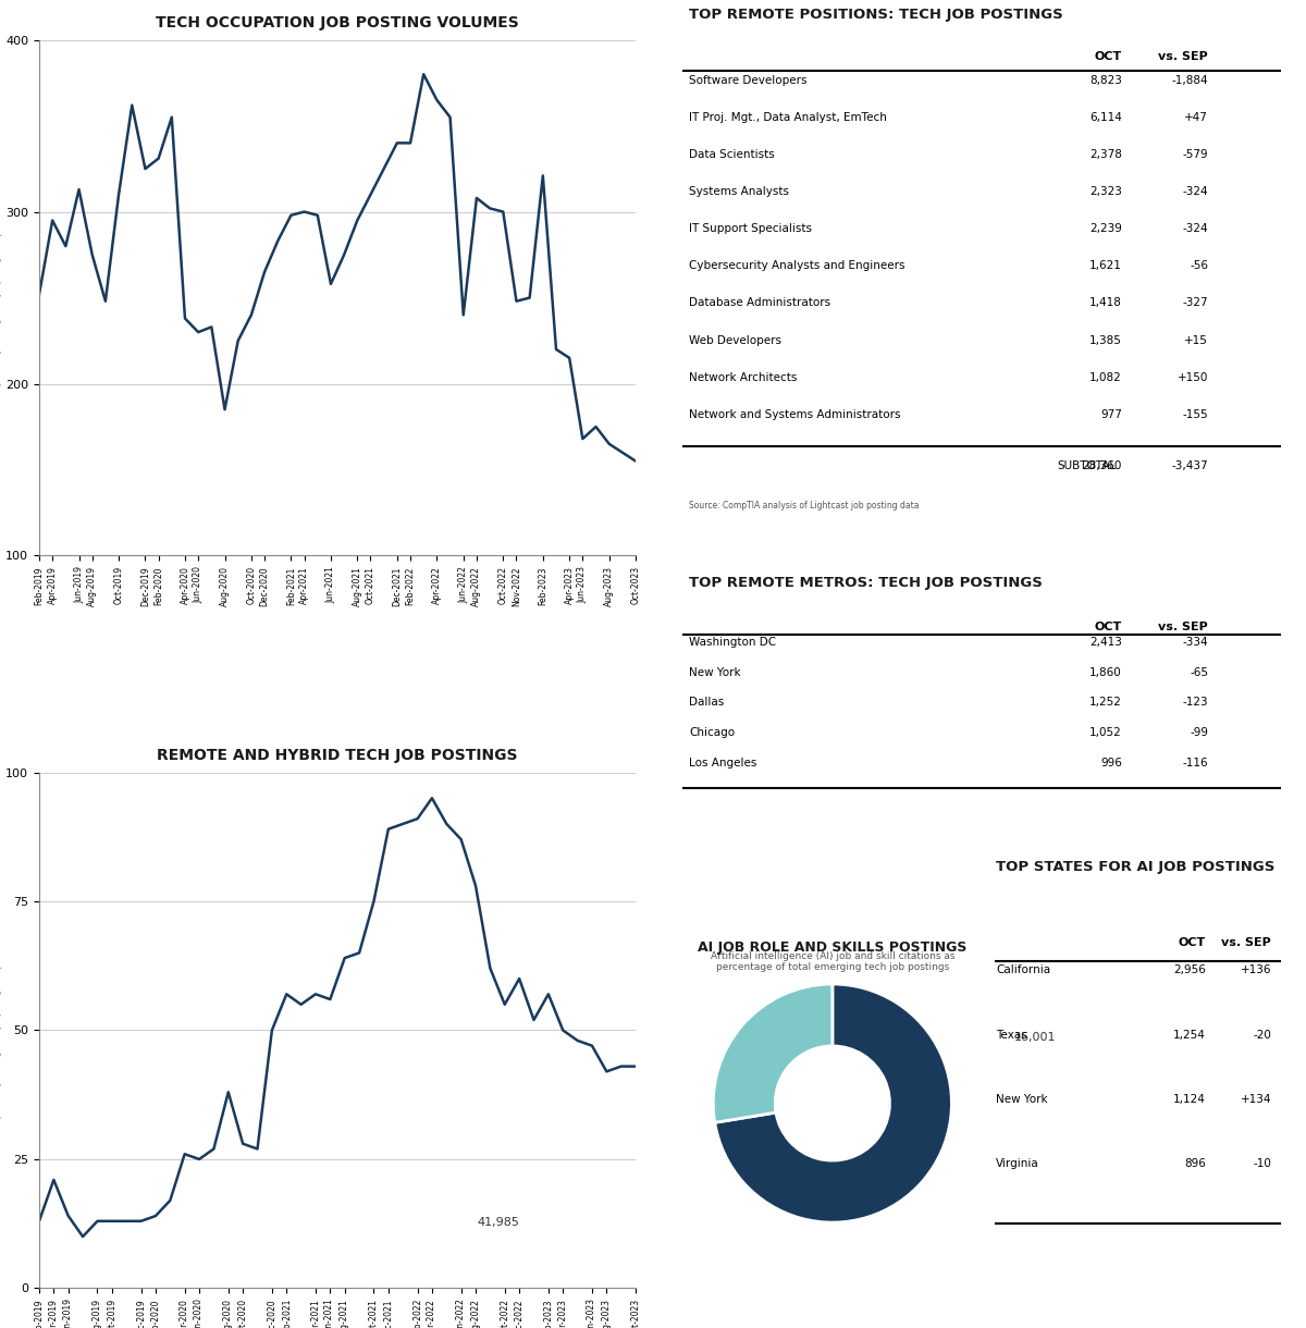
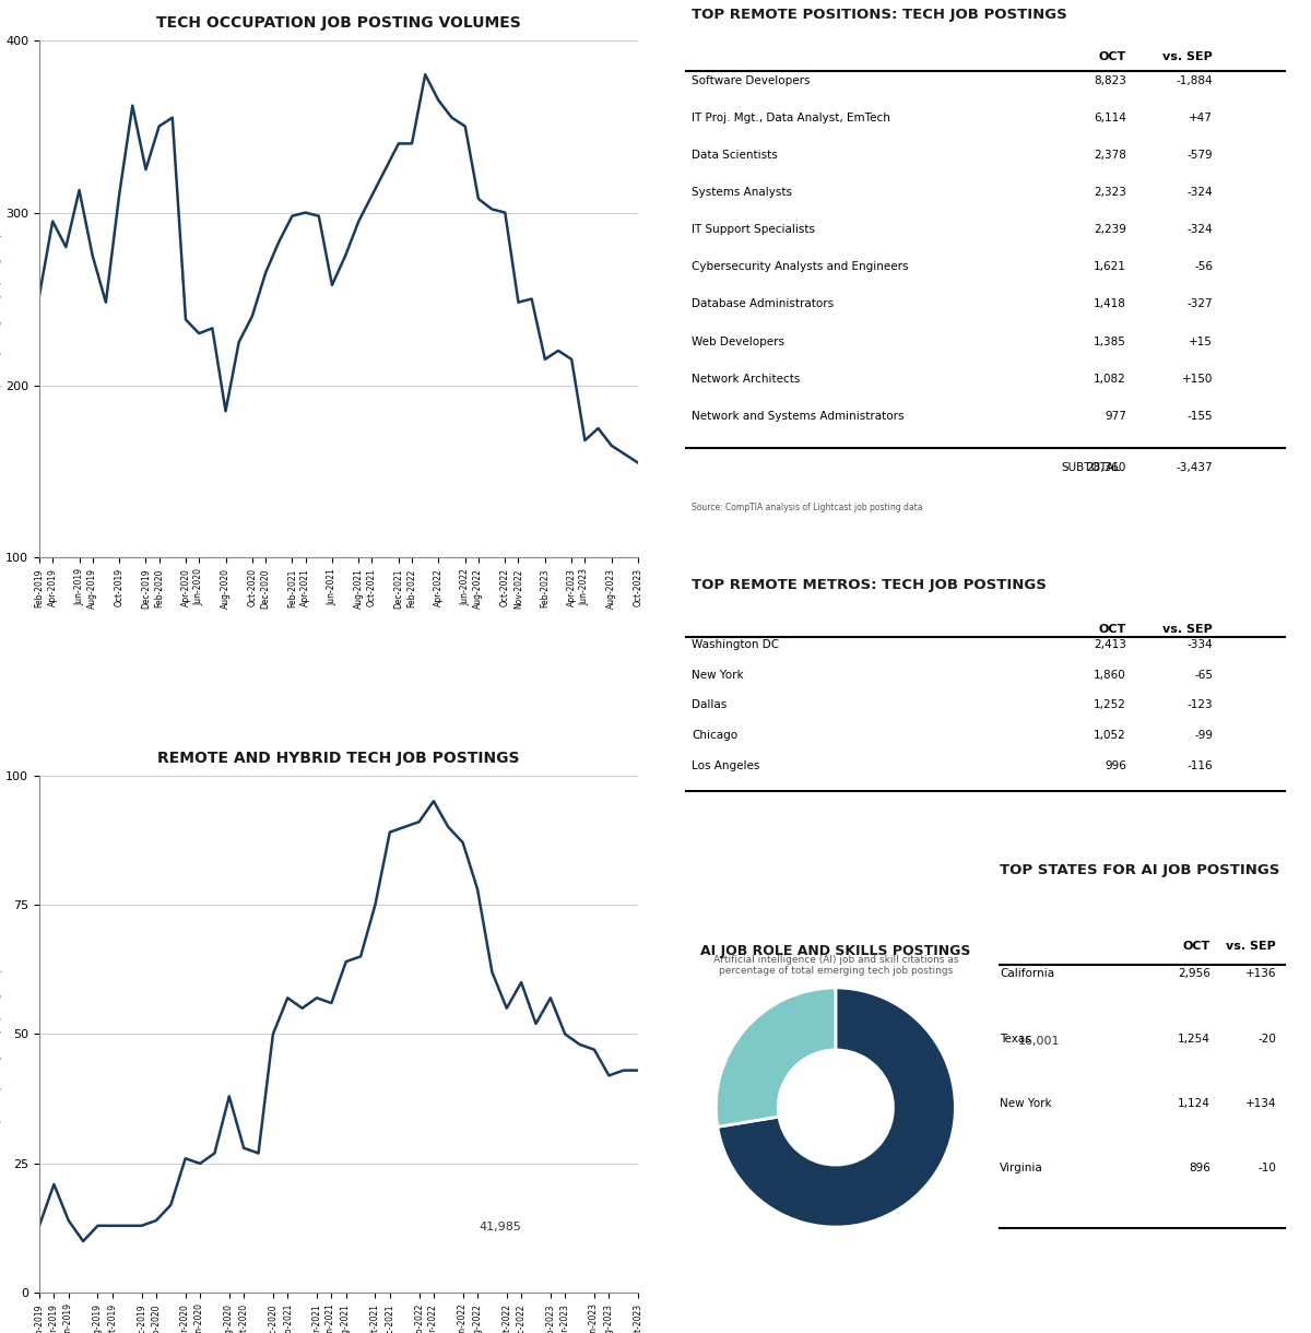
TECH OCCUPATION JOB POSTING VOLUMES/Feb-2020: 331 -> 350
TECH OCCUPATION JOB POSTING VOLUMES/Jun-2022: 240 -> 350
TECH OCCUPATION JOB POSTING VOLUMES/Feb-2023: 321 -> 215
